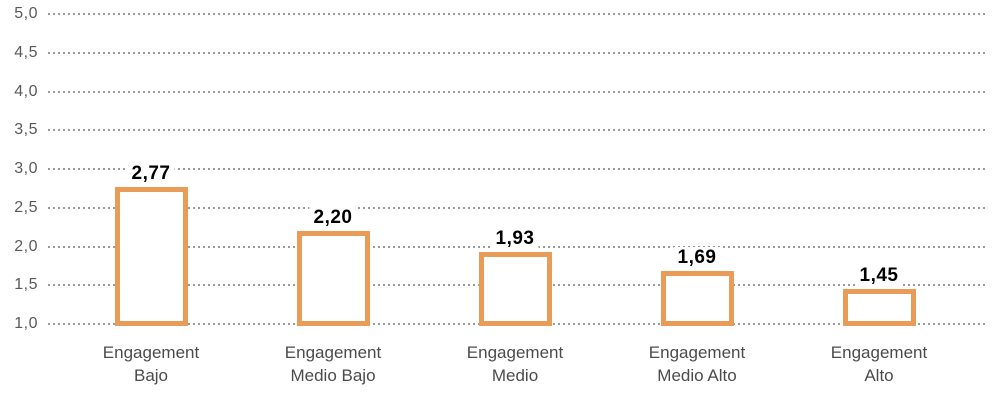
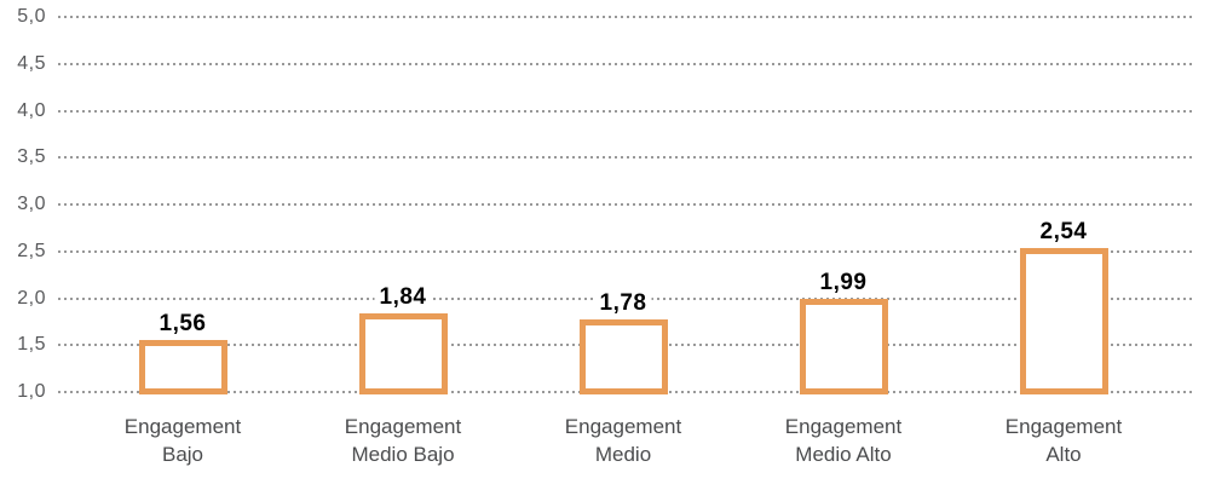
Engagement Bajo: 2,77 -> 1,56
Engagement Medio Bajo: 2,20 -> 1,84
Engagement Medio: 1,93 -> 1,78
Engagement Medio Alto: 1,69 -> 1,99
Engagement Alto: 1,45 -> 2,54
